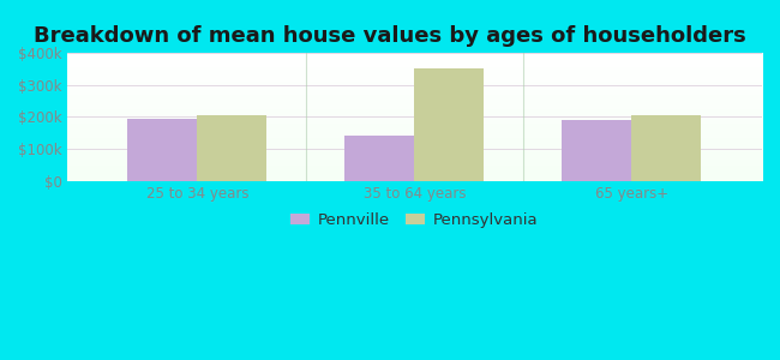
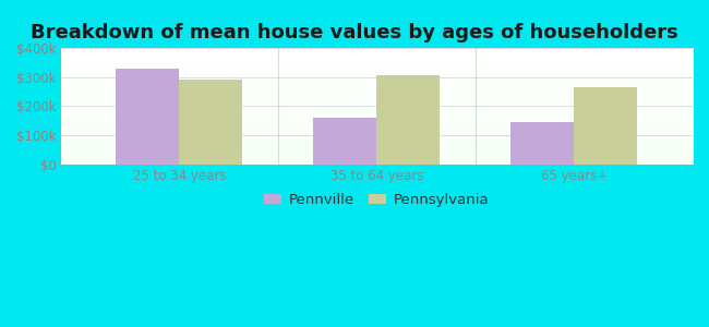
Pennville/25 to 34 years: $195k -> $330k
Pennsylvania/25 to 34 years: $205k -> $292k
Pennville/35 to 64 years: $140k -> $160k
Pennsylvania/35 to 64 years: $350k -> $308k
Pennville/65 years+: $190k -> $145k
Pennsylvania/65 years+: $205k -> $265k
